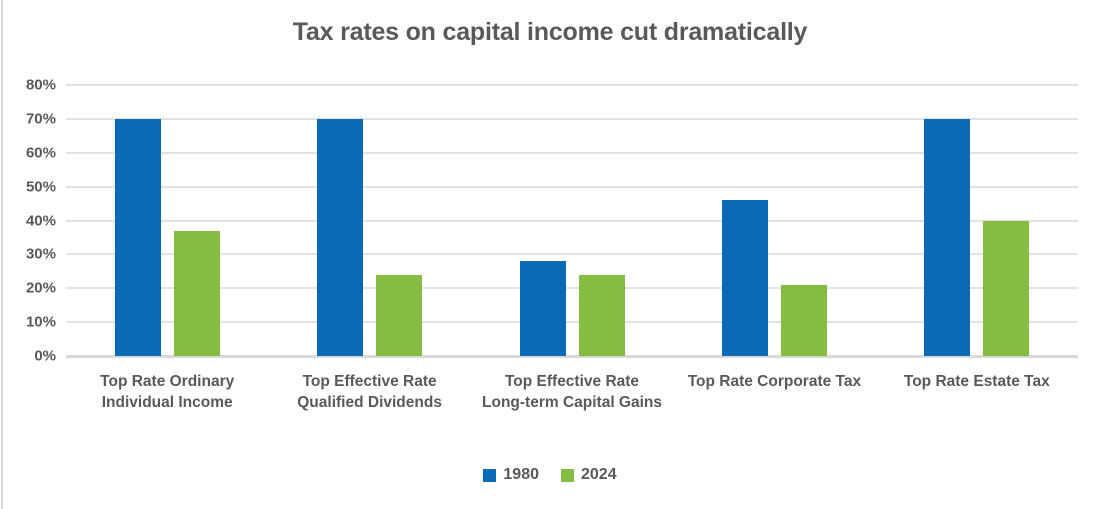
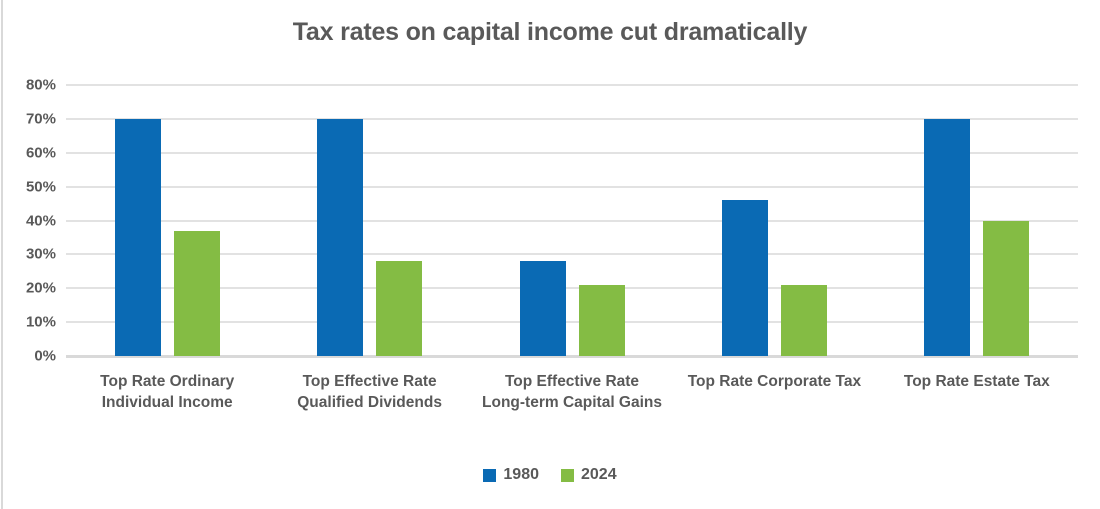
2024/Top Effective Rate Qualified Dividends: 24% -> 28%
2024/Top Effective Rate Long-term Capital Gains: 24% -> 21%
